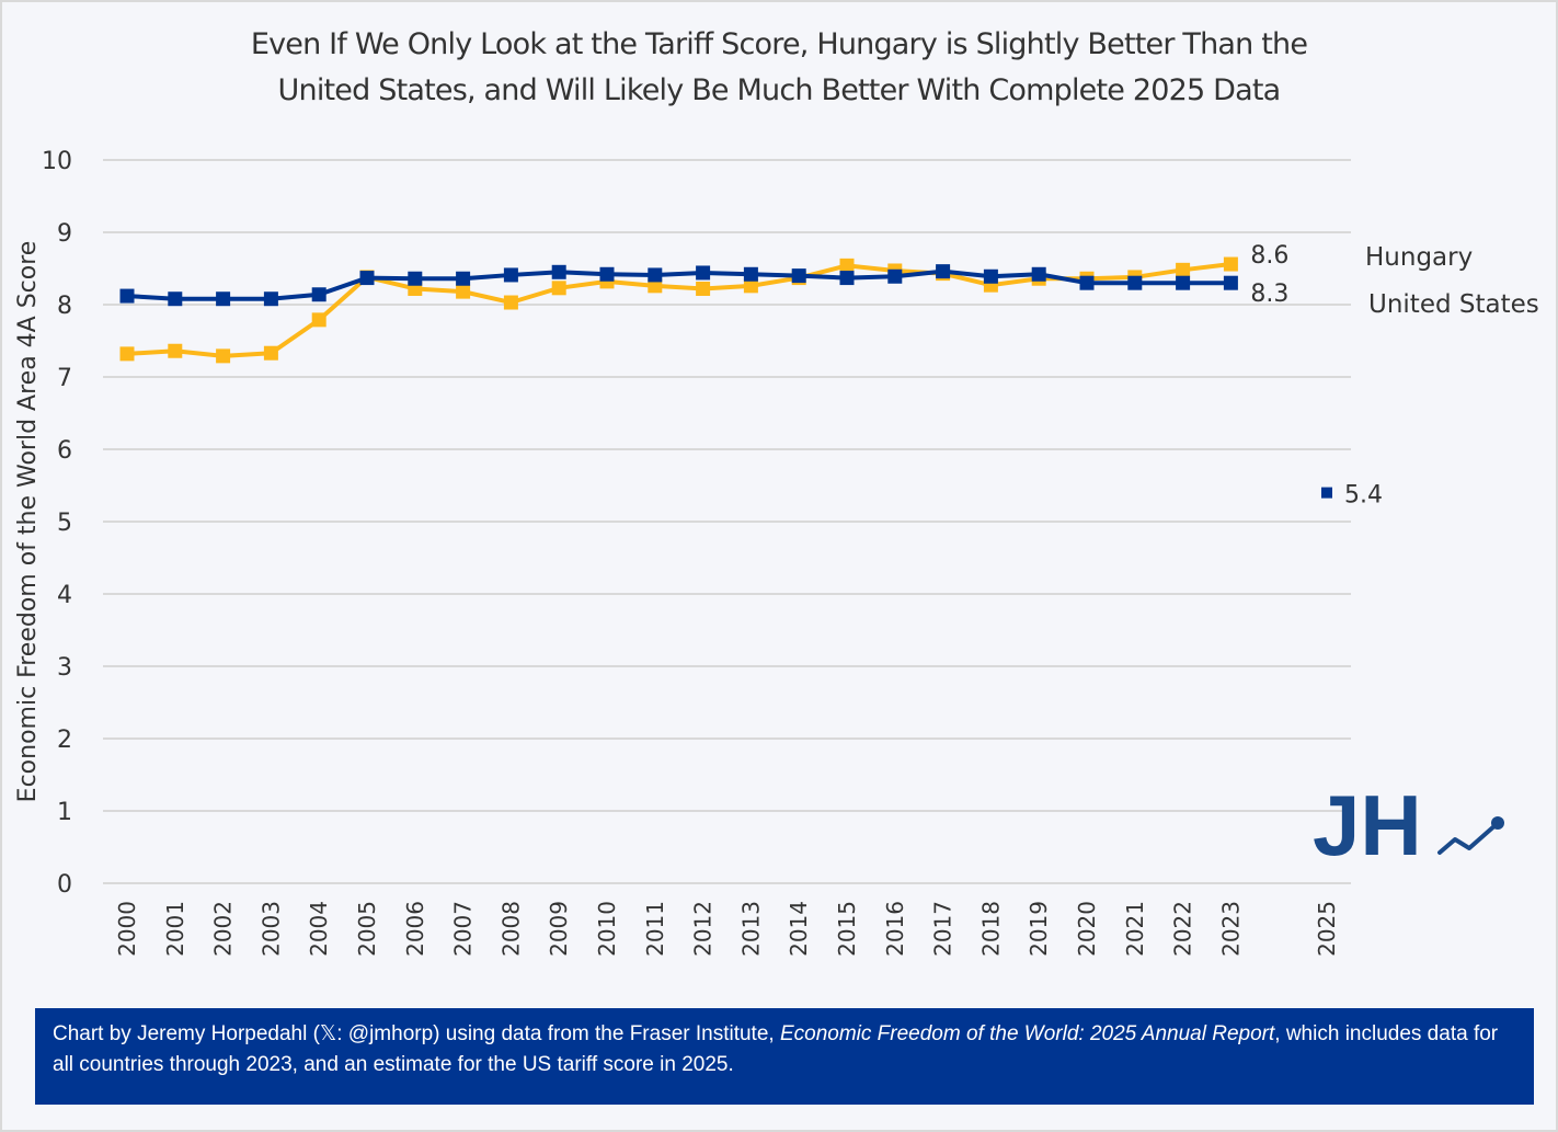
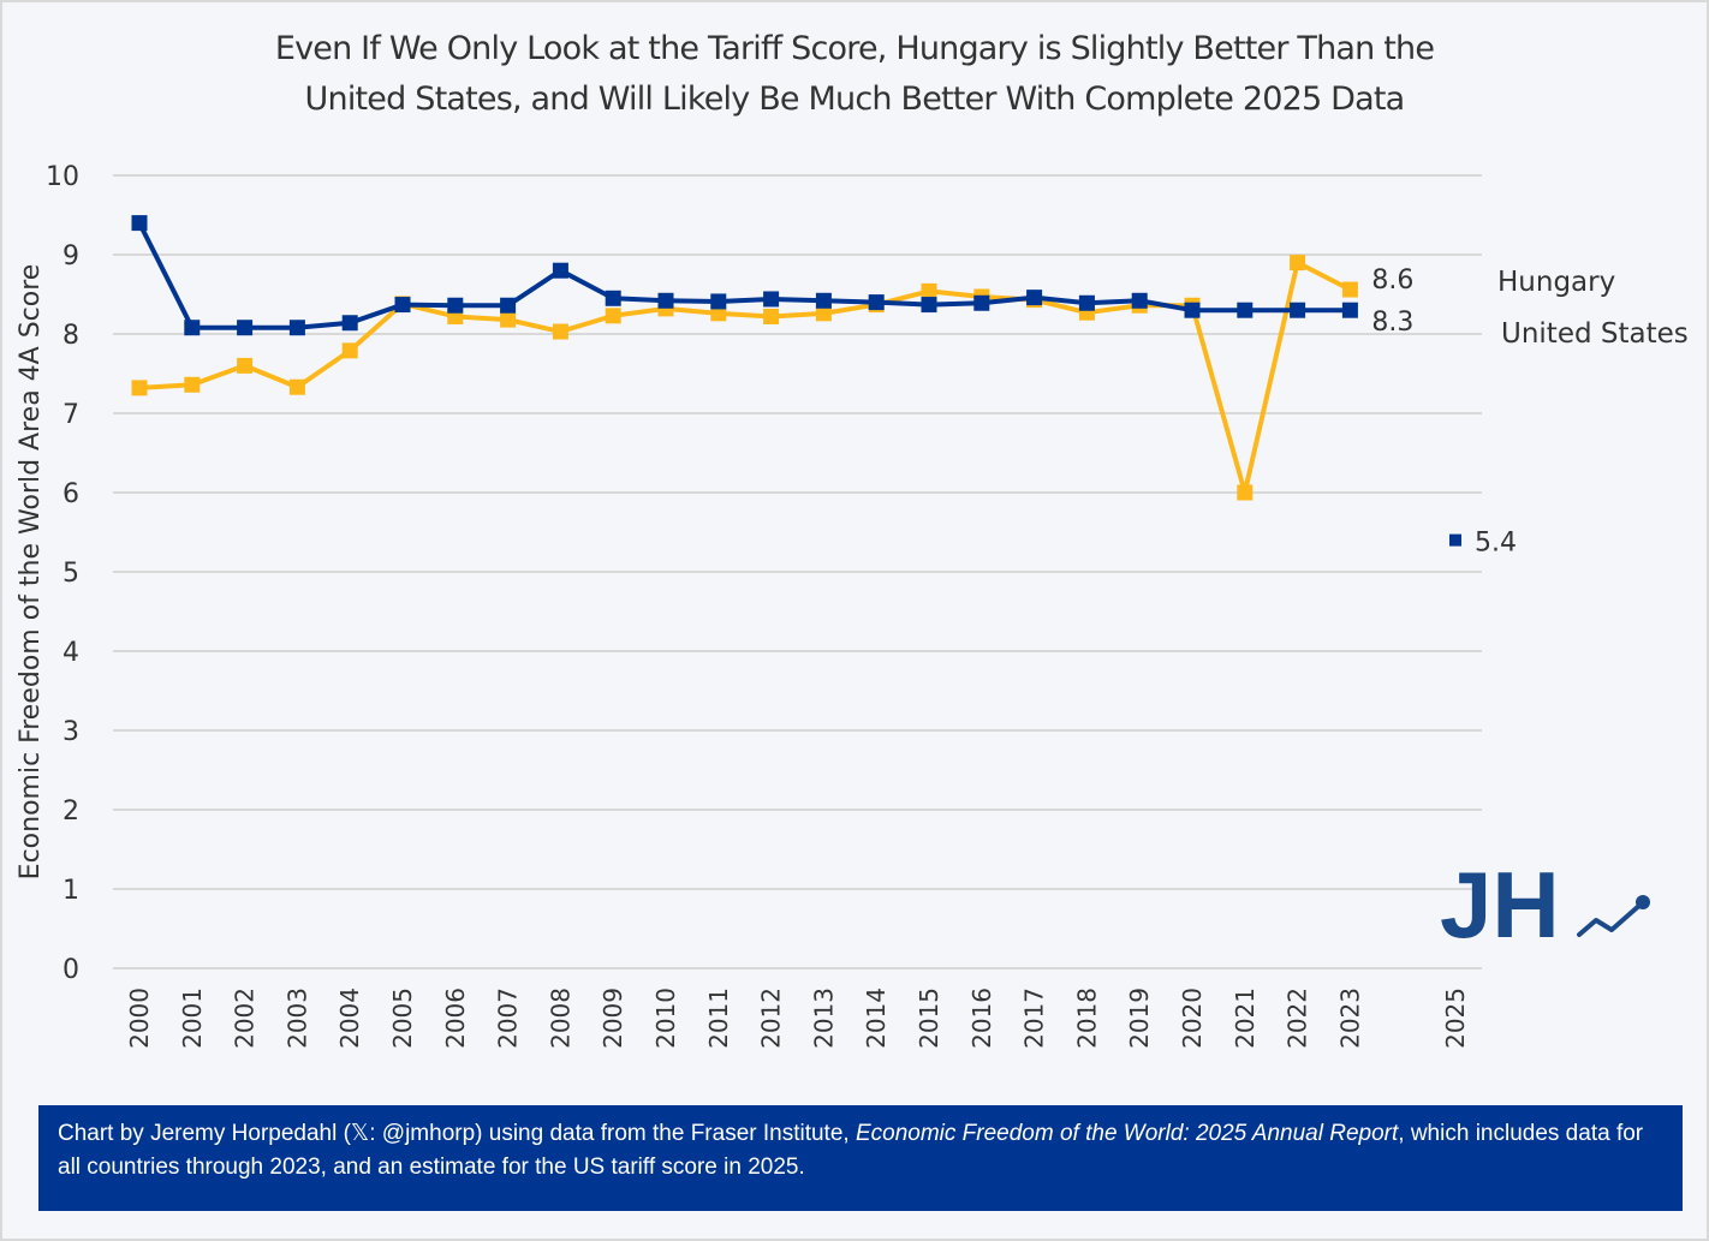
United States/2000: 8.1 -> 9.4
Hungary/2002: 7.3 -> 7.6
United States/2008: 8.4 -> 8.8
Hungary/2021: 8.4 -> 6.0
Hungary/2022: 8.5 -> 8.9
